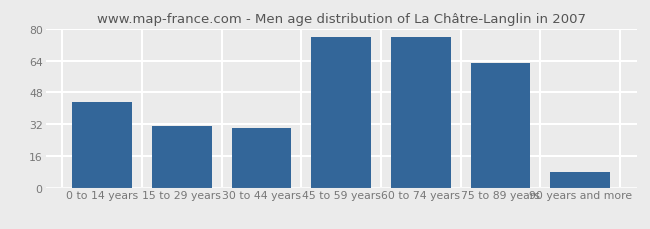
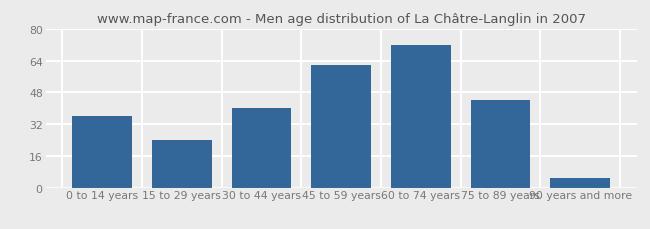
0 to 14 years: 43 -> 36
15 to 29 years: 31 -> 24
30 to 44 years: 30 -> 40
45 to 59 years: 76 -> 62
60 to 74 years: 76 -> 72
75 to 89 years: 63 -> 44
90 years and more: 8 -> 5
